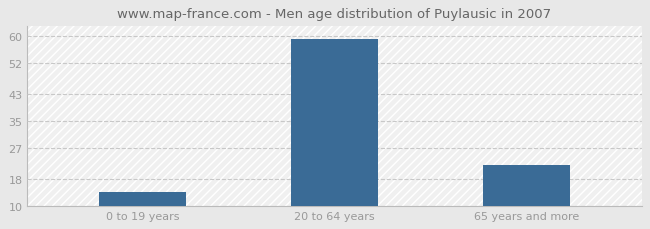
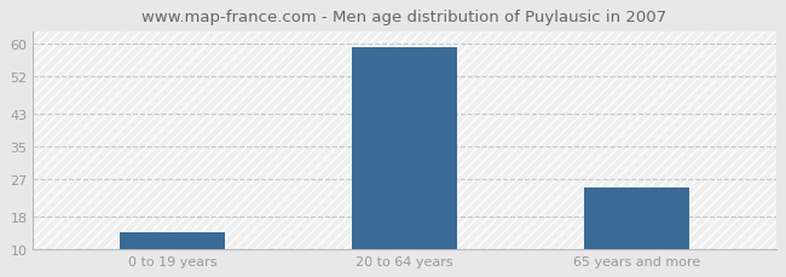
65 years and more: 22 -> 25
